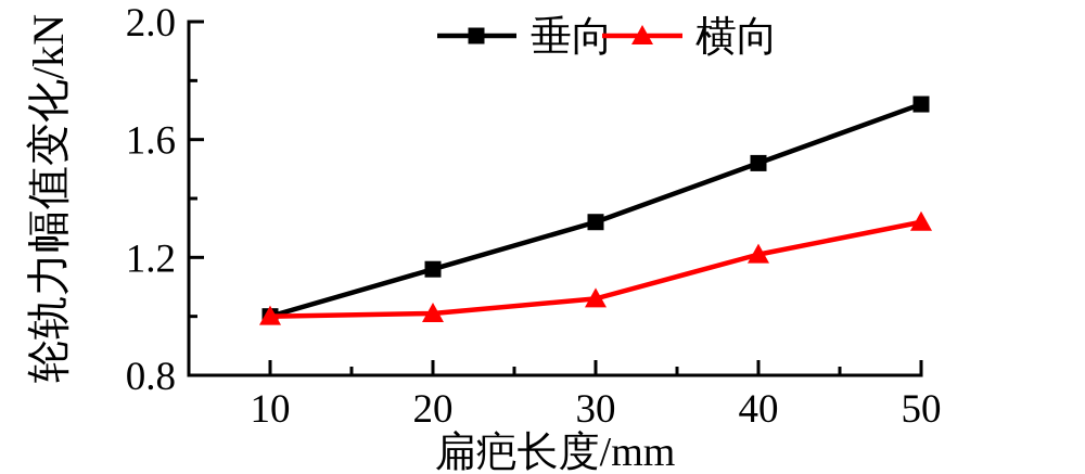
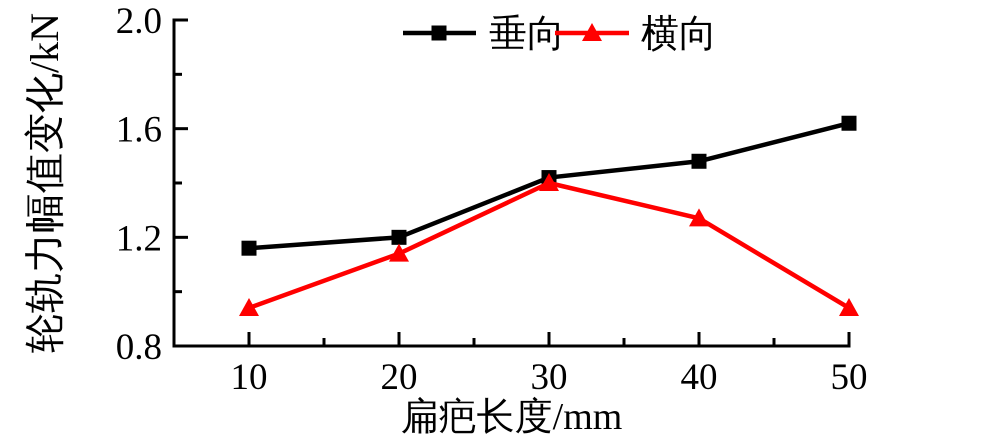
垂向/10: 1.00 -> 1.16
横向/10: 1.00 -> 0.94
垂向/20: 1.16 -> 1.20
横向/20: 1.01 -> 1.14
垂向/30: 1.32 -> 1.42
横向/30: 1.06 -> 1.40
垂向/40: 1.52 -> 1.48
横向/40: 1.21 -> 1.27
垂向/50: 1.72 -> 1.62
横向/50: 1.32 -> 0.94
